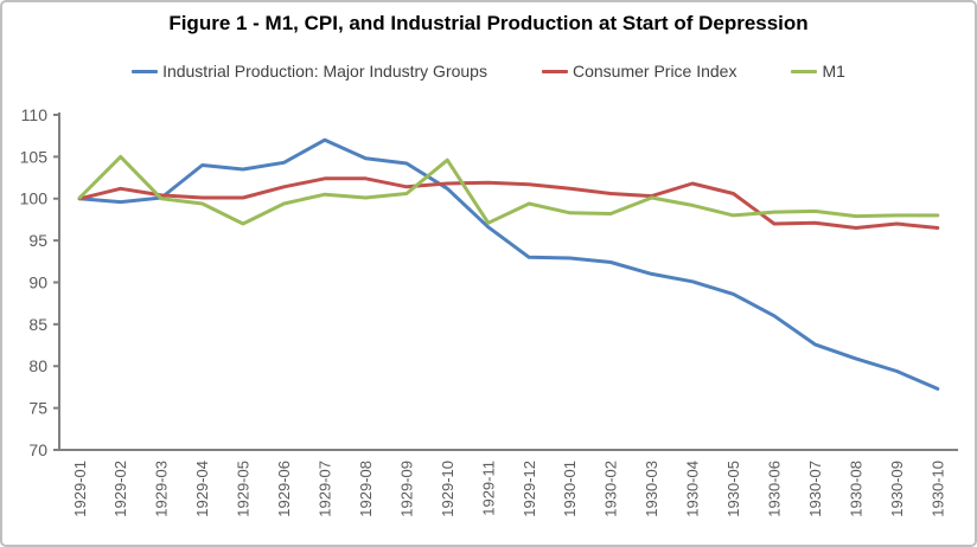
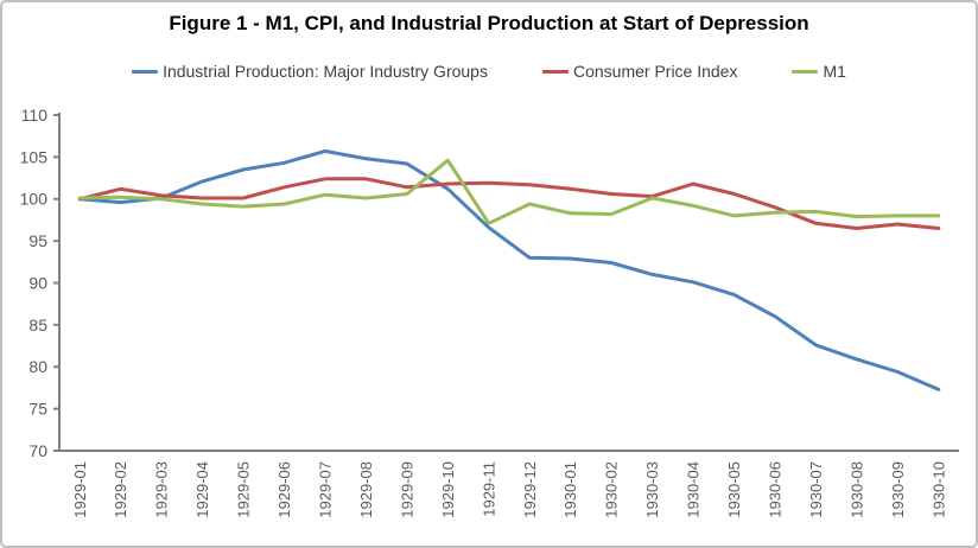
M1/1929-02: 105 -> 100
Industrial Production: Major Industry Groups/1929-04: 104 -> 102
M1/1929-05: 97 -> 99
Industrial Production: Major Industry Groups/1929-07: 107 -> 106
Consumer Price Index/1930-06: 97 -> 99
